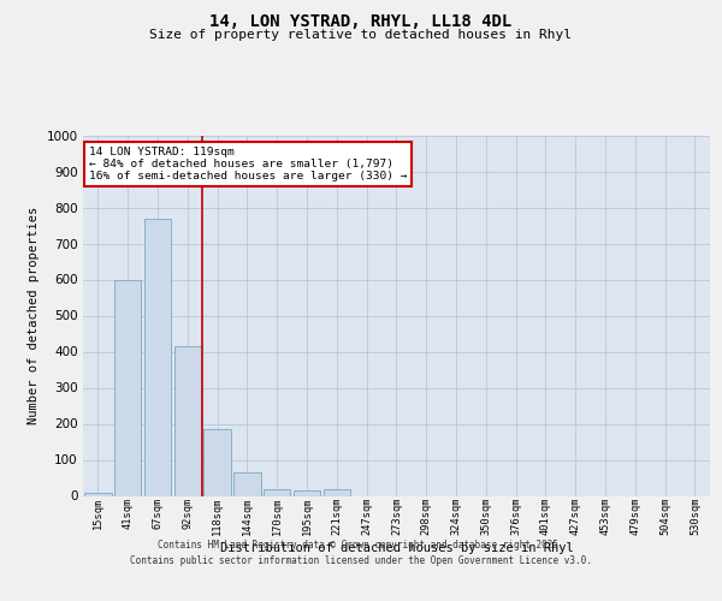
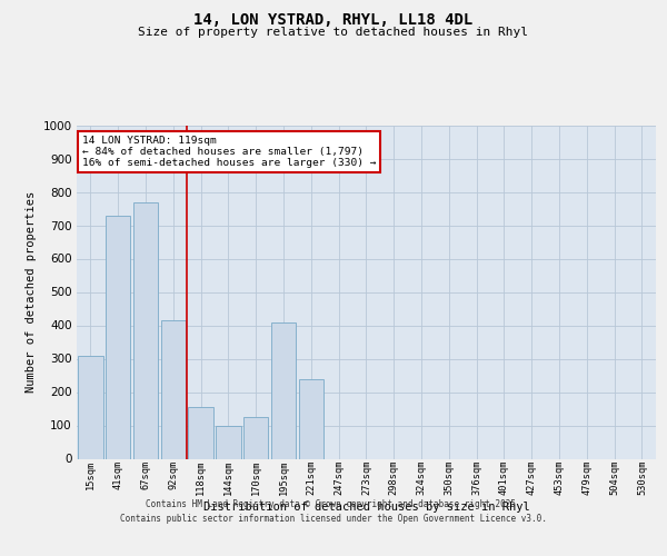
15sqm: 10 -> 310
41sqm: 600 -> 730
118sqm: 185 -> 155
144sqm: 65 -> 100
170sqm: 20 -> 125
195sqm: 15 -> 410
221sqm: 20 -> 240
